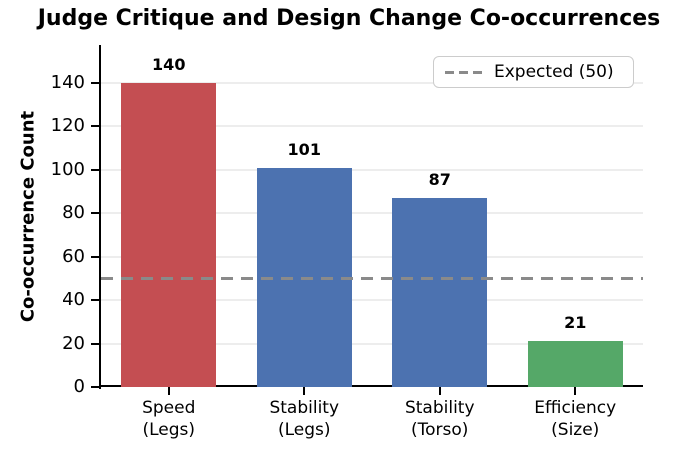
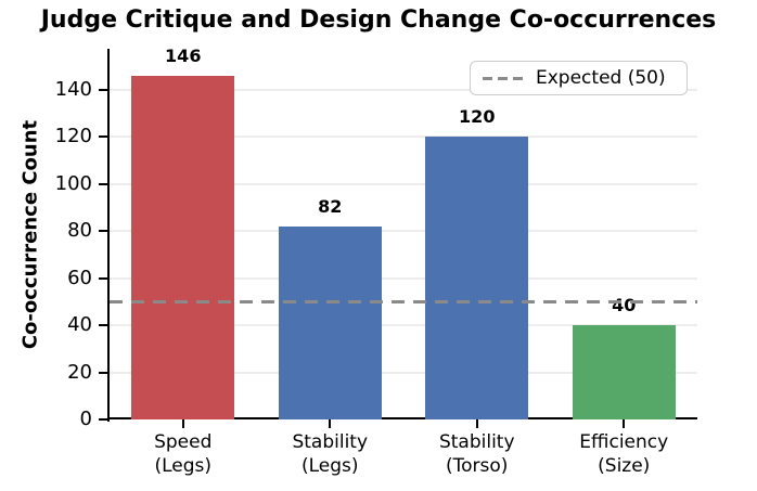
Speed (Legs): 140 -> 146
Stability (Legs): 101 -> 82
Stability (Torso): 87 -> 120
Efficiency (Size): 21 -> 40
